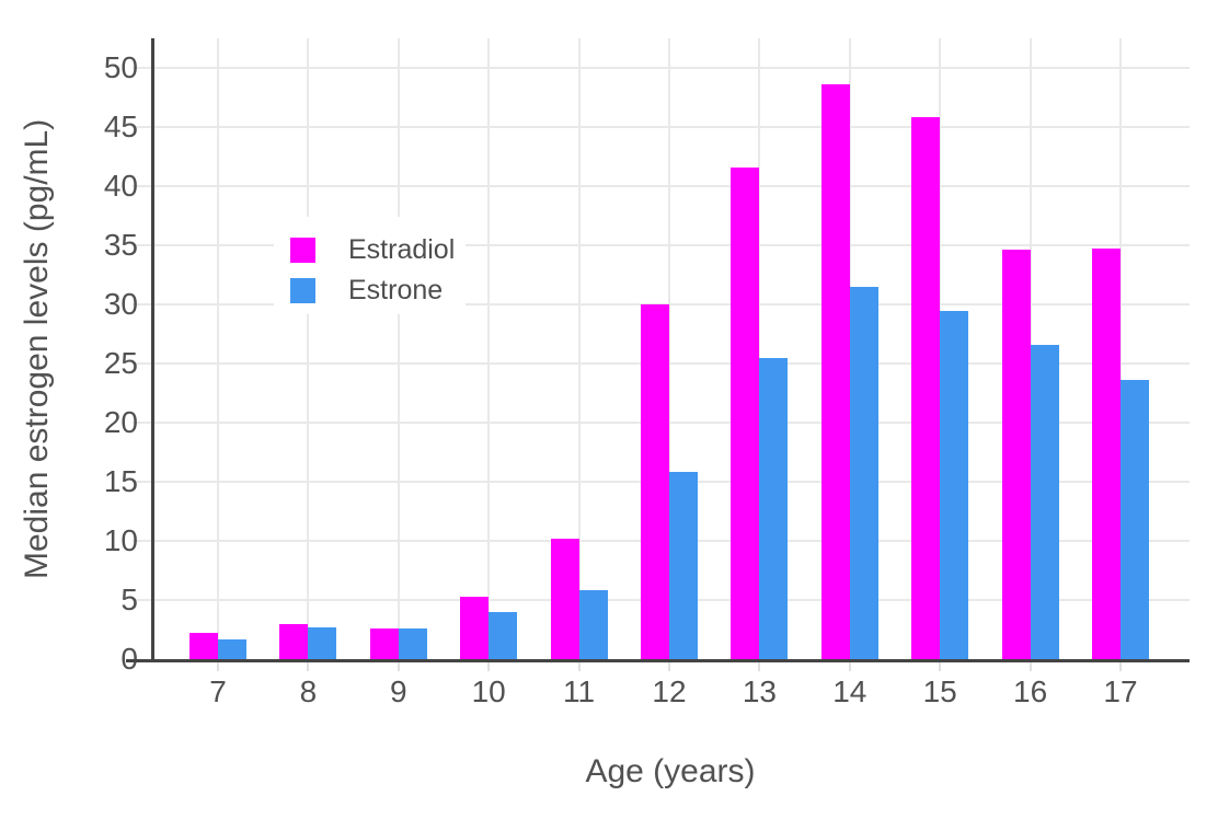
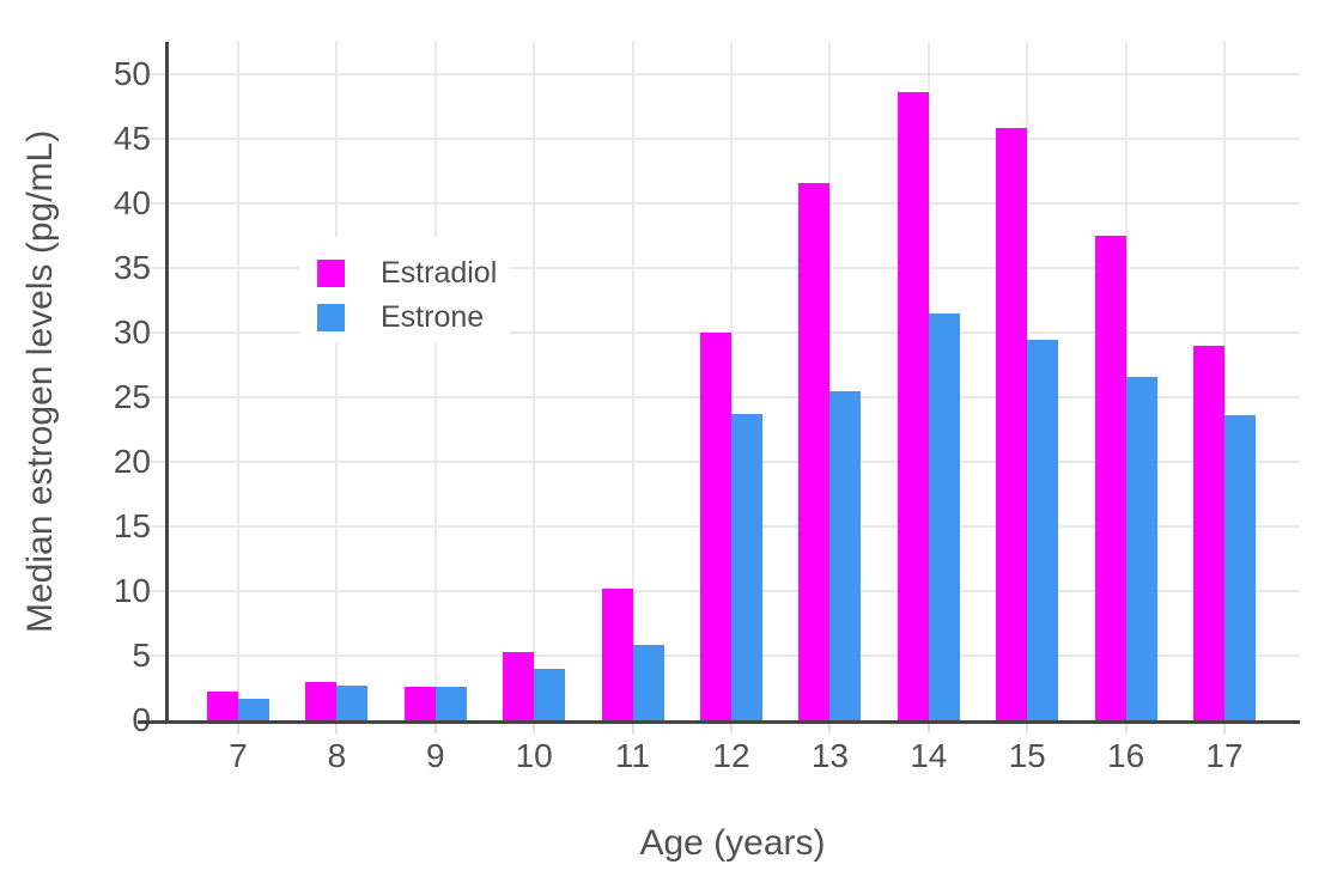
Estrone/12: 15.8 -> 23.7
Estradiol/16: 34.6 -> 37.5
Estradiol/17: 34.7 -> 29.0
